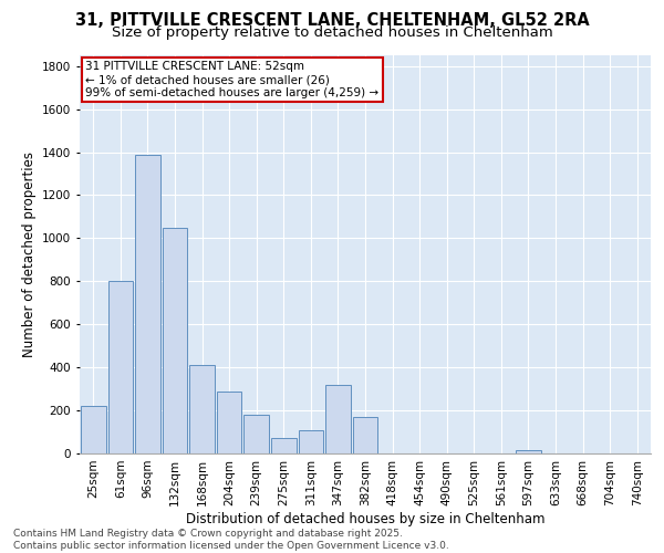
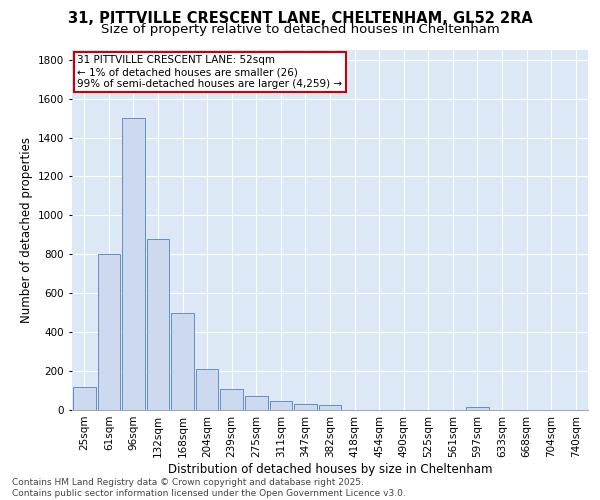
25sqm: 220 -> 120
96sqm: 1390 -> 1500
132sqm: 1050 -> 880
168sqm: 410 -> 500
204sqm: 290 -> 210
239sqm: 180 -> 110
311sqm: 110 -> 40
347sqm: 320 -> 30
382sqm: 170 -> 20
